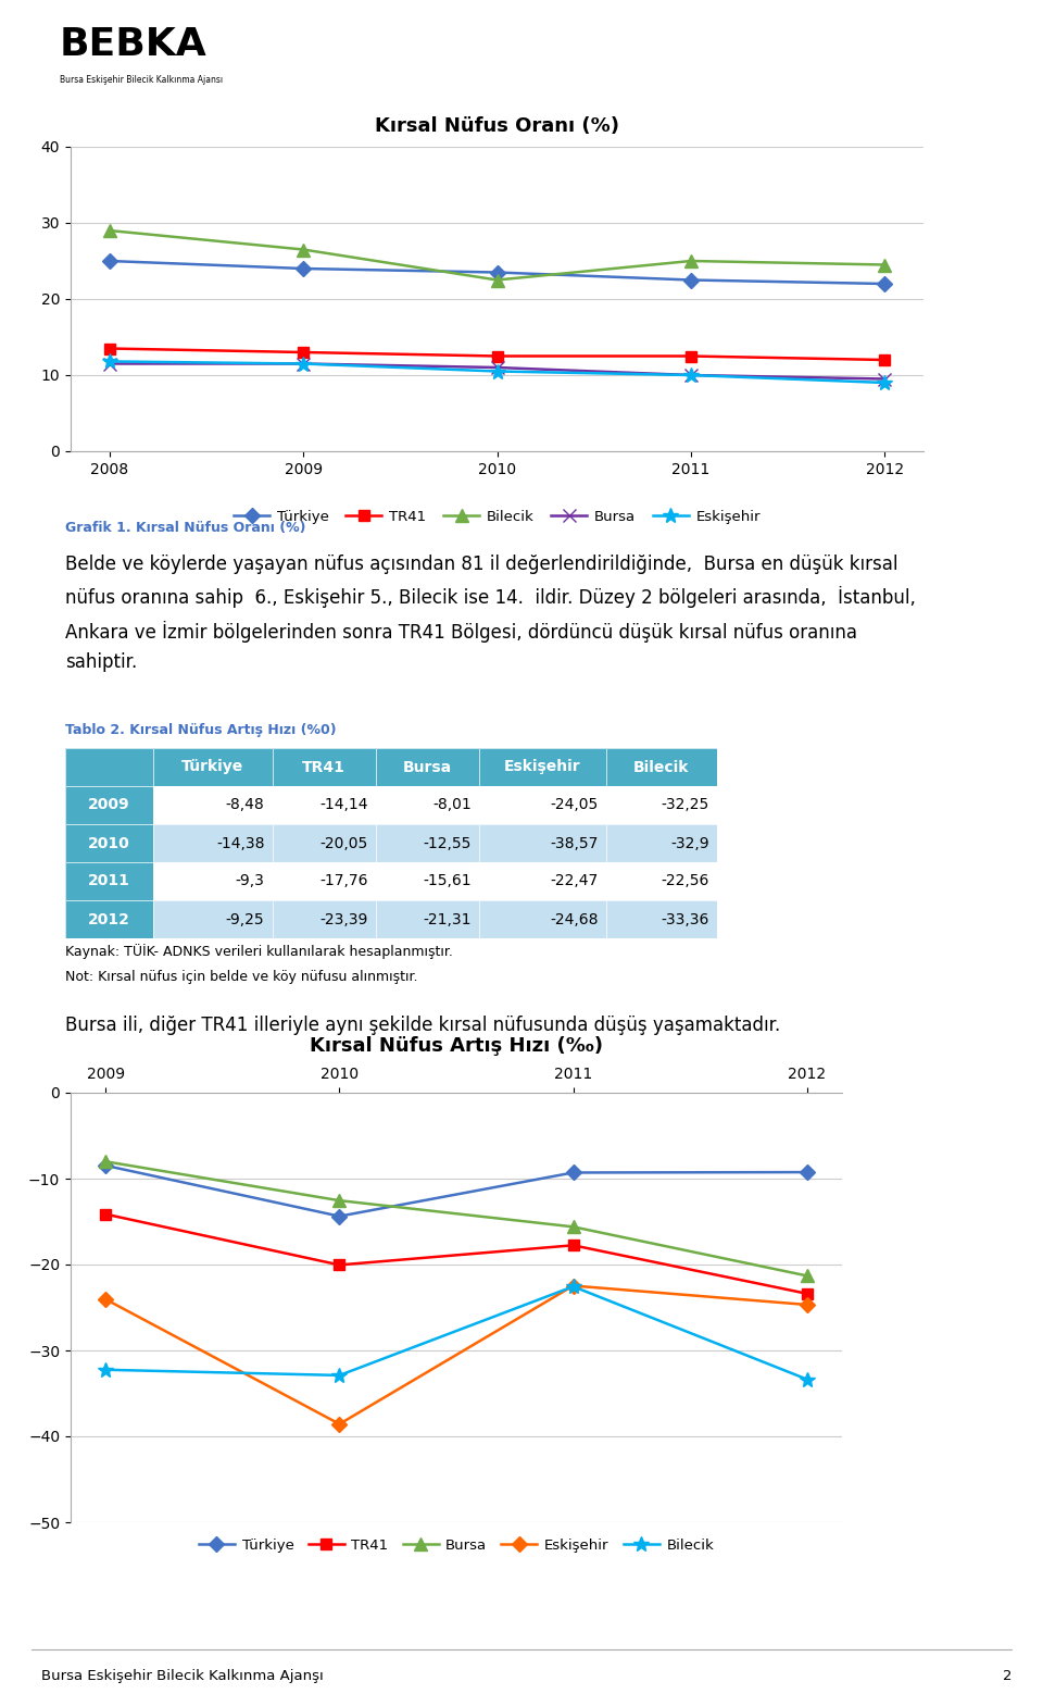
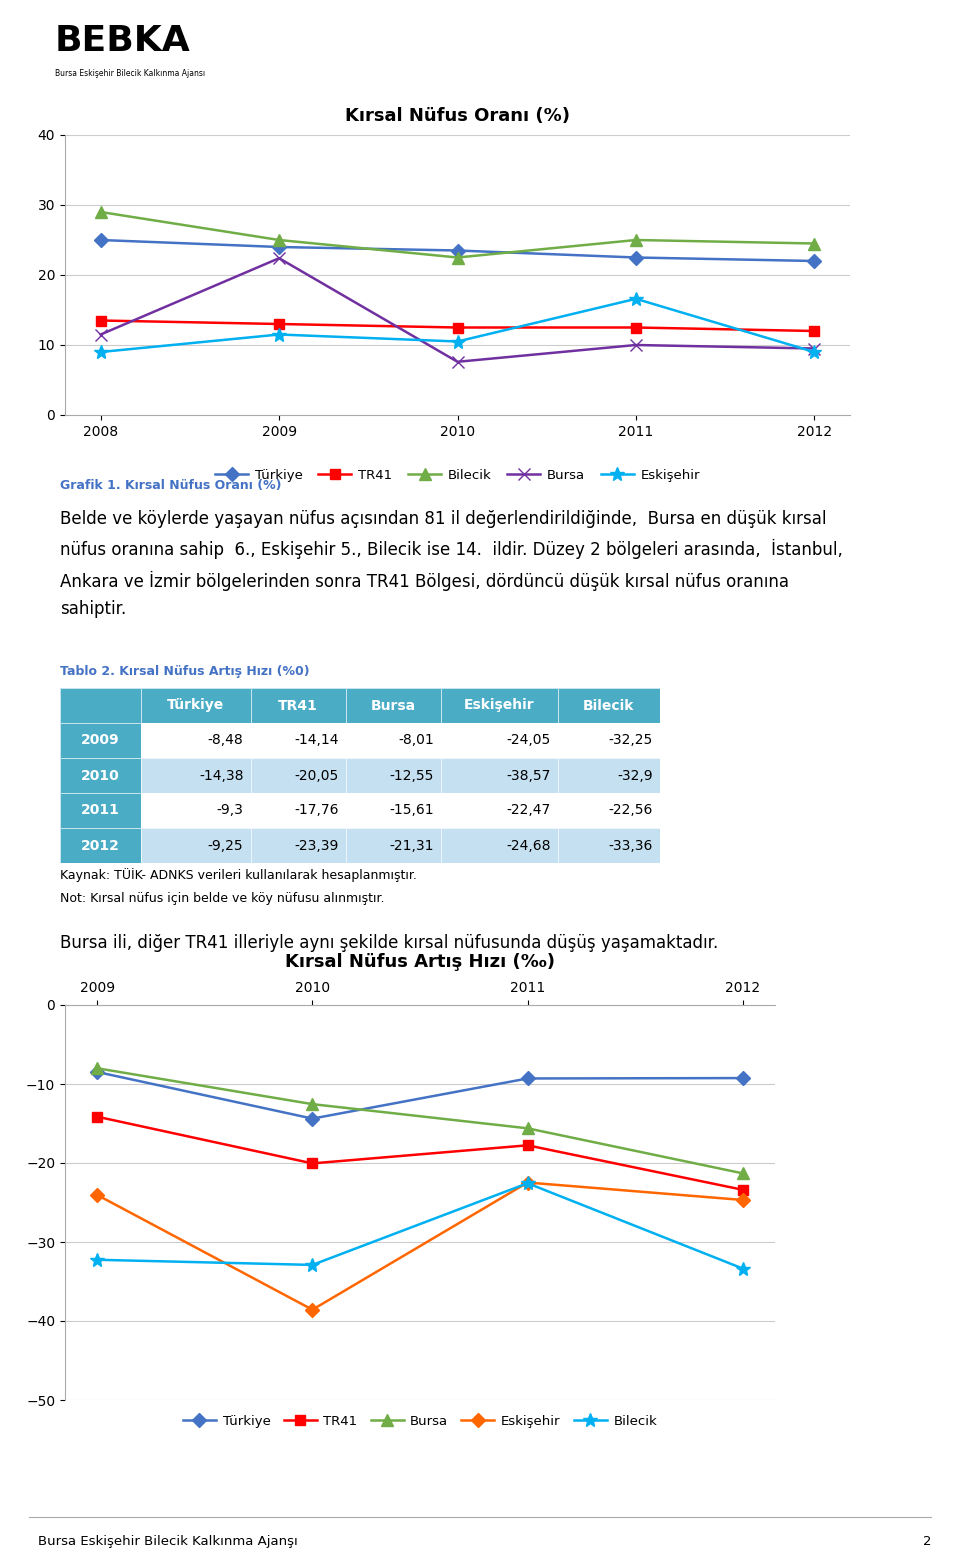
Kırsal Nüfus Oranı (%)/Eskişehir/2008: 11.8 -> 9.0
Kırsal Nüfus Oranı (%)/Bilecik/2009: 26.5 -> 25.0
Kırsal Nüfus Oranı (%)/Bursa/2009: 11.5 -> 22.4
Kırsal Nüfus Oranı (%)/Bursa/2010: 11.0 -> 7.6
Kırsal Nüfus Oranı (%)/Eskişehir/2011: 10.0 -> 16.6
